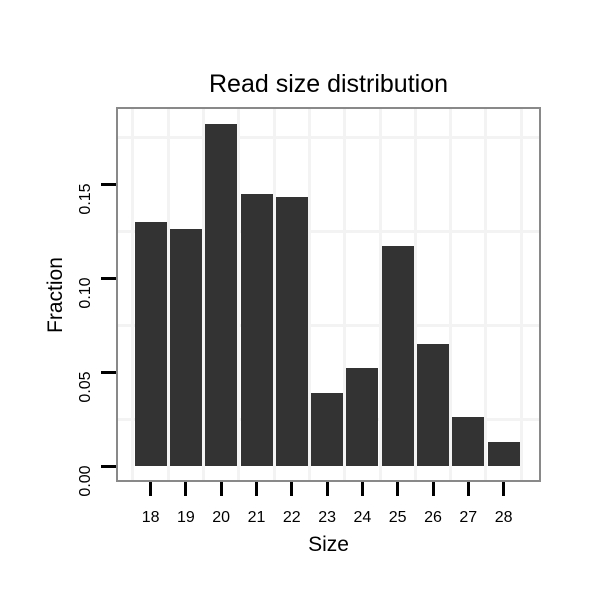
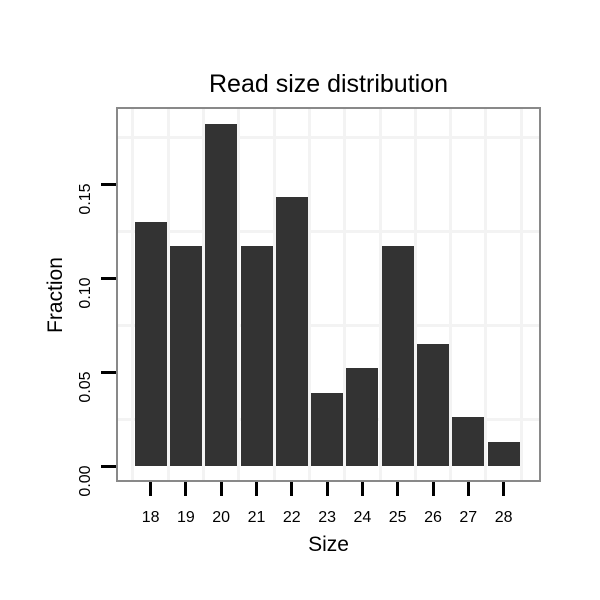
19: 0.126 -> 0.117
21: 0.145 -> 0.117
